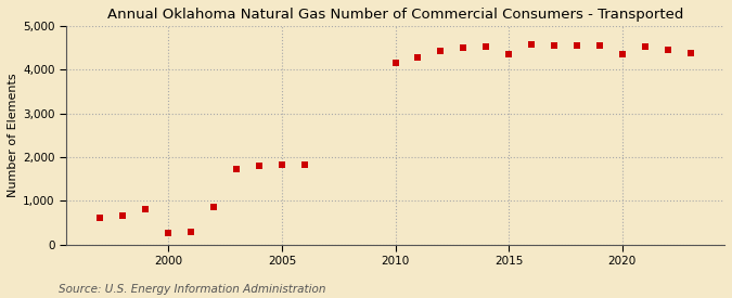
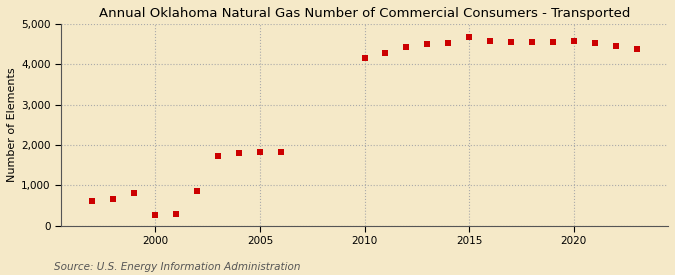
2015: 4,350 -> 4,680
2020: 4,350 -> 4,570
